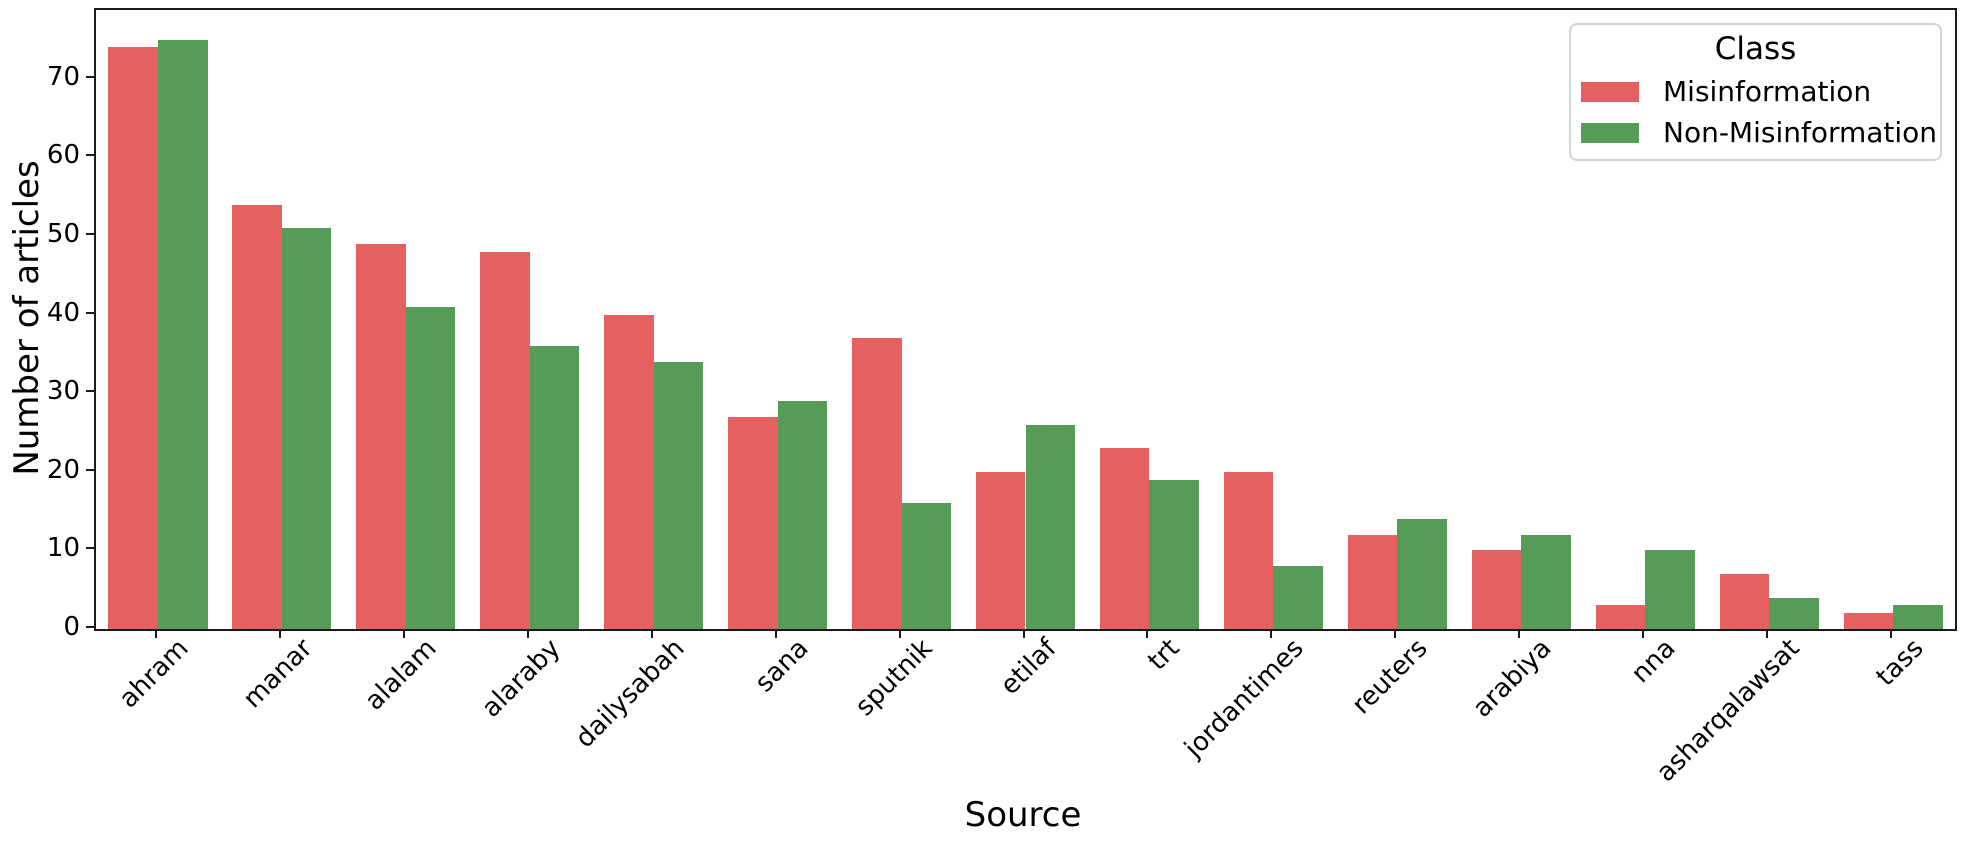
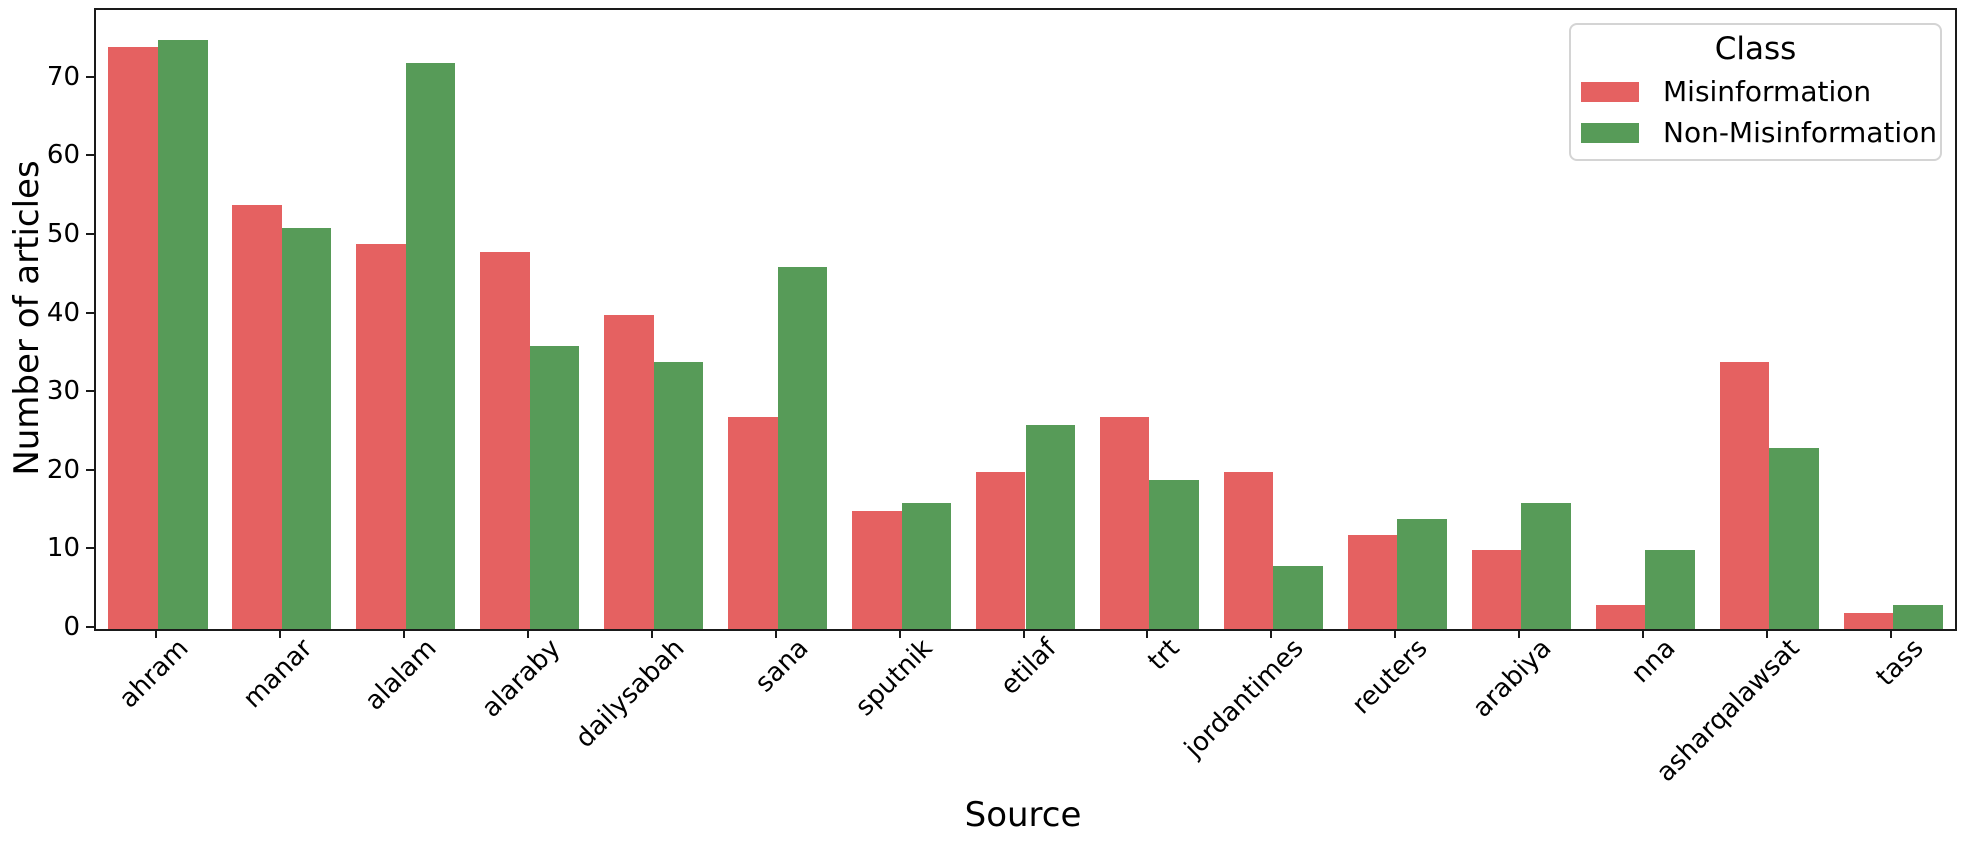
Non-Misinformation/alalam: 41 -> 72
Non-Misinformation/sana: 29 -> 46
Misinformation/sputnik: 37 -> 15
Misinformation/trt: 23 -> 27
Non-Misinformation/arabiya: 12 -> 16
Misinformation/asharqalawsat: 7 -> 34
Non-Misinformation/asharqalawsat: 4 -> 23
